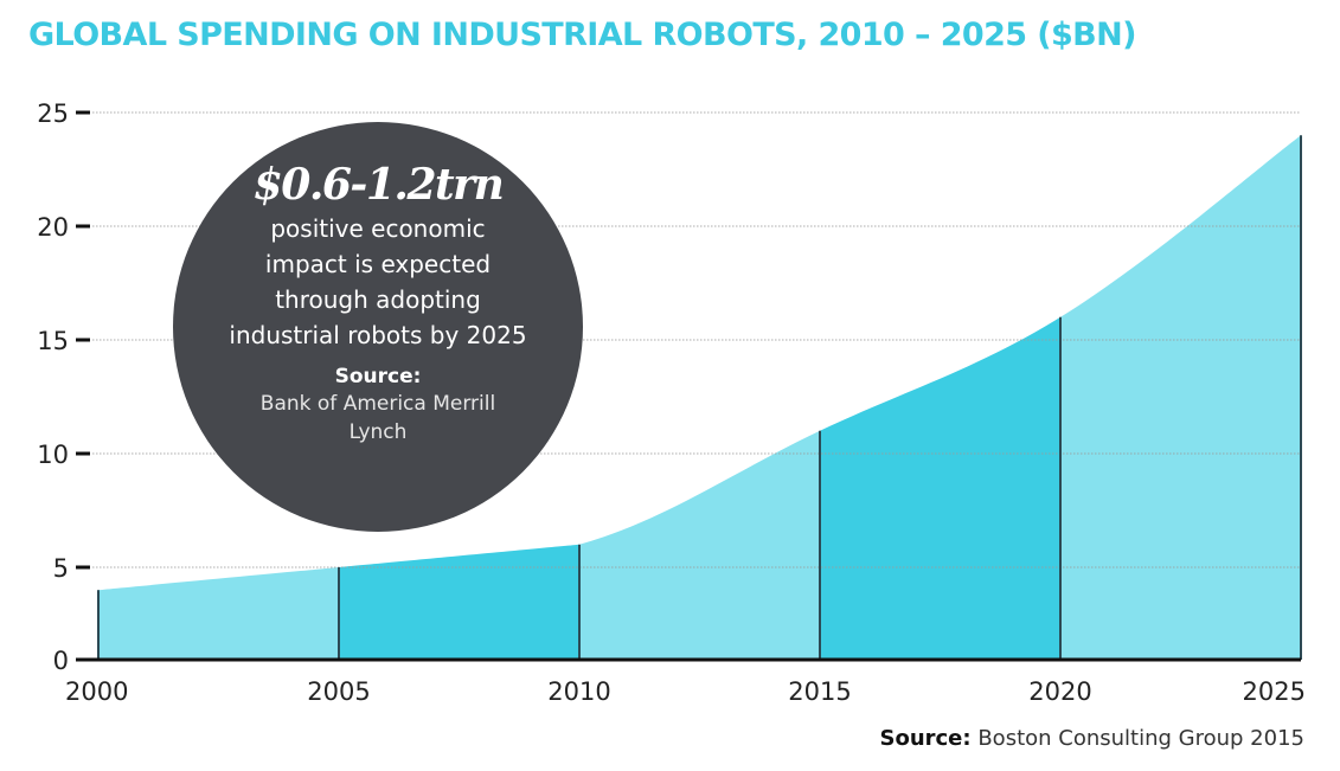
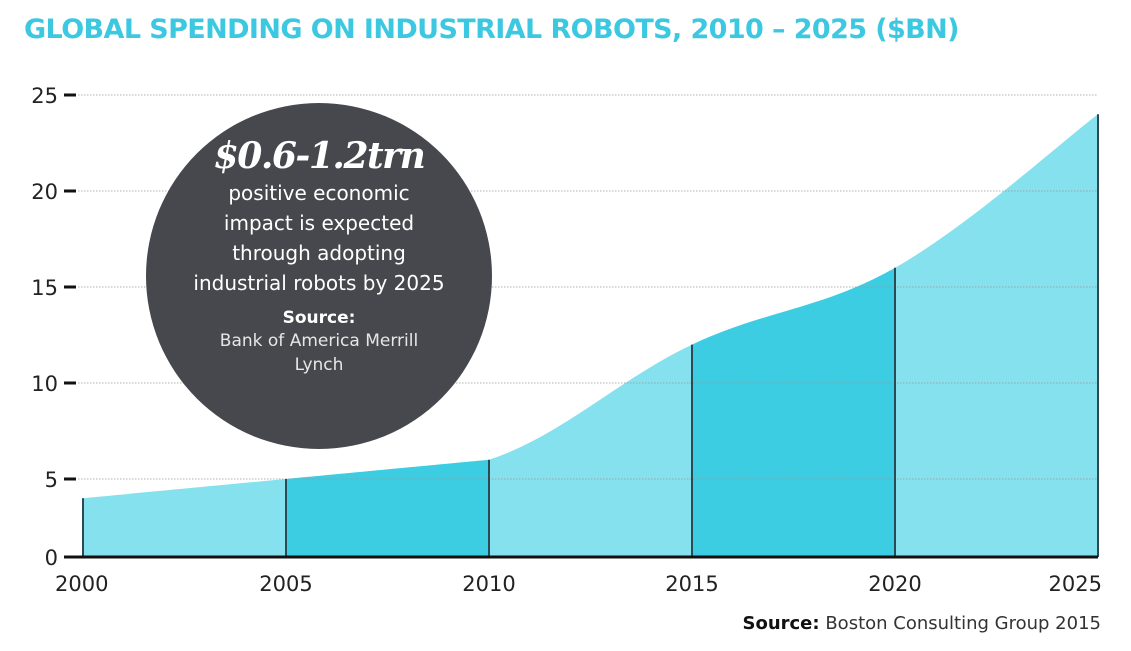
2015: 11 -> 12
